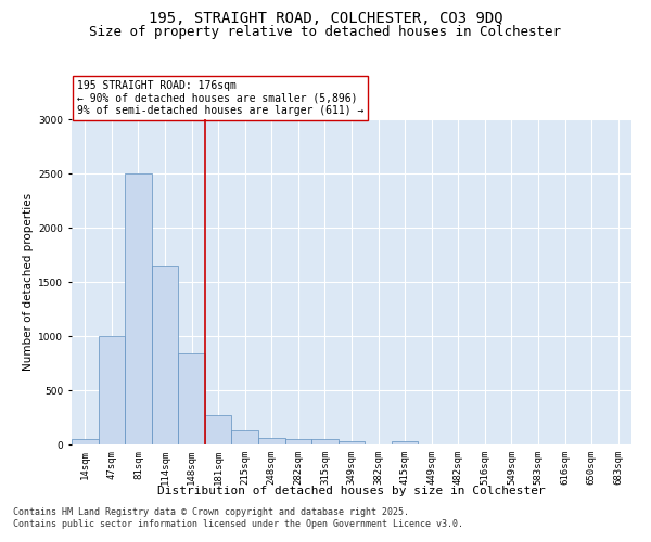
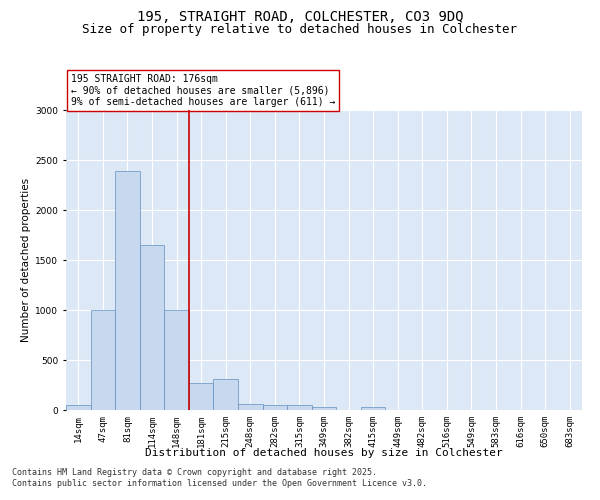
81sqm: 2500 -> 2390
148sqm: 840 -> 1000
215sqm: 130 -> 310
